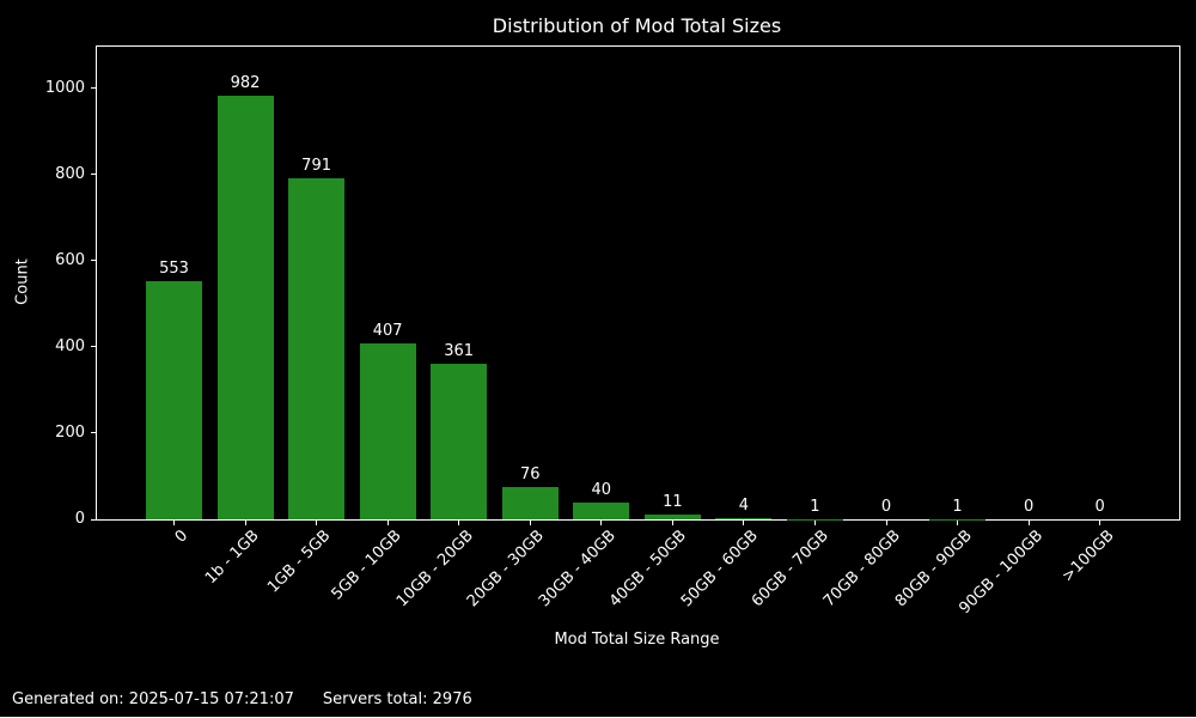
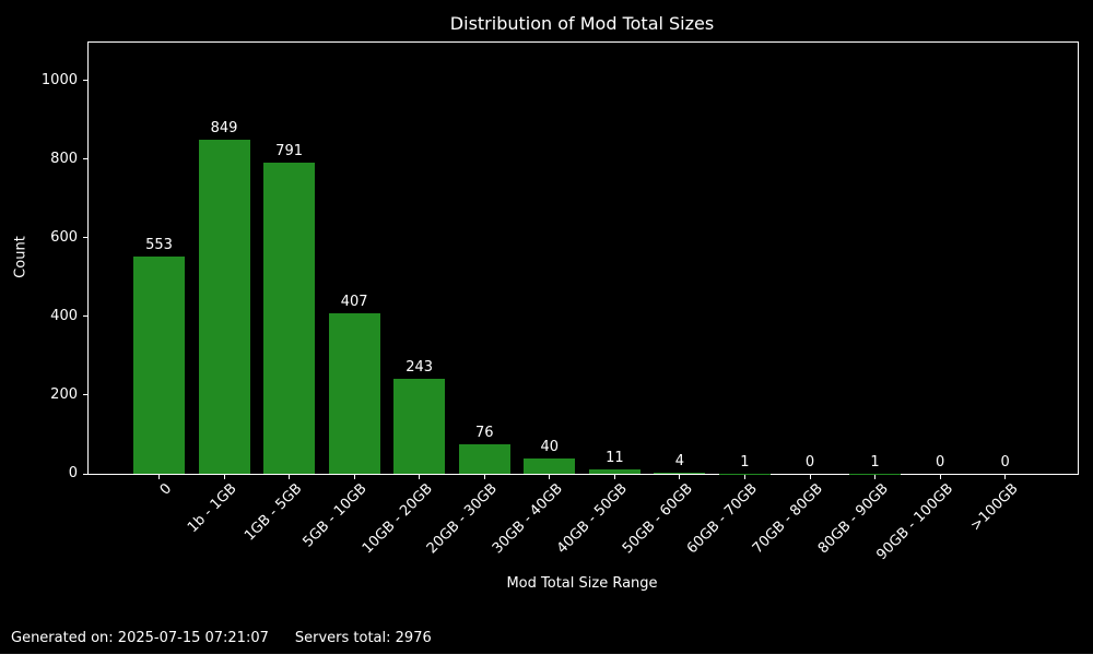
1b - 1GB: 982 -> 849
10GB - 20GB: 361 -> 243
